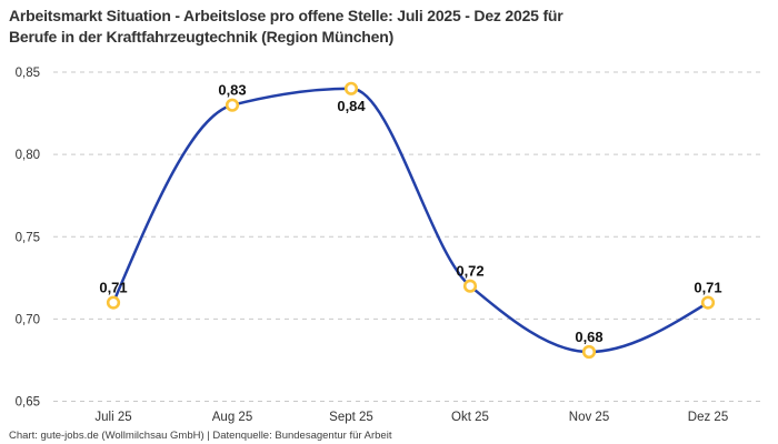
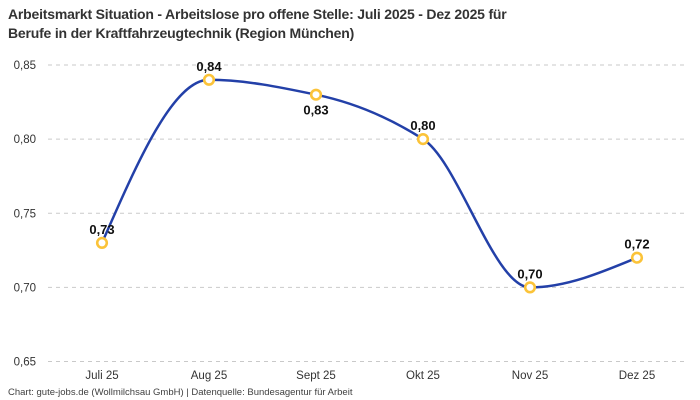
Juli 25: 0,71 -> 0,73
Aug 25: 0,83 -> 0,84
Sept 25: 0,84 -> 0,83
Okt 25: 0,72 -> 0,80
Nov 25: 0,68 -> 0,70
Dez 25: 0,71 -> 0,72
